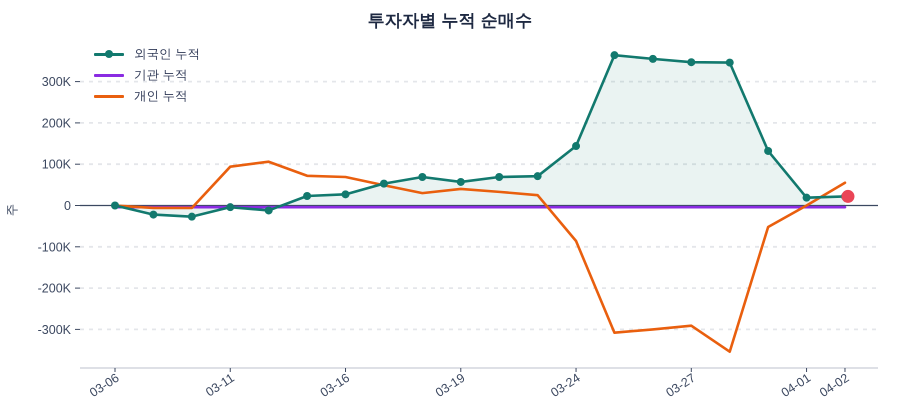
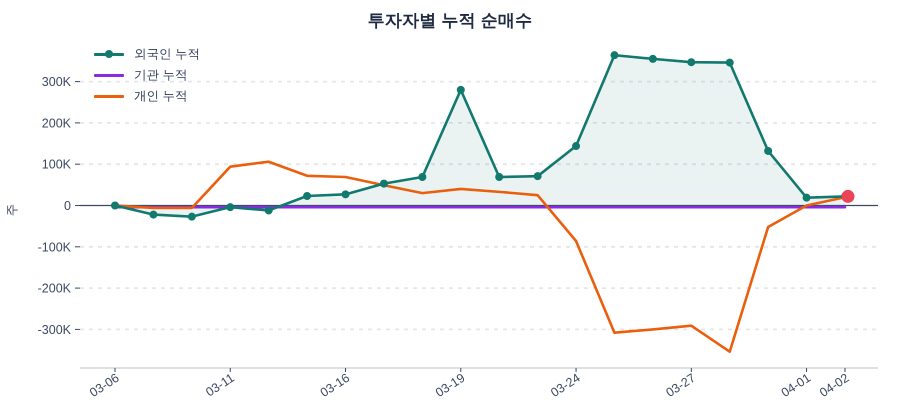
외국인 누적/03-19: 60K -> 280K
개인 누적/04-02: 60K -> 20K
